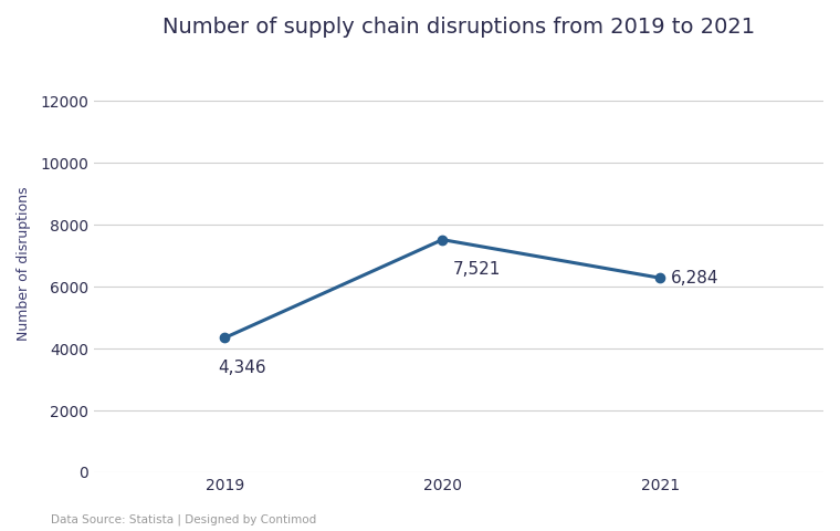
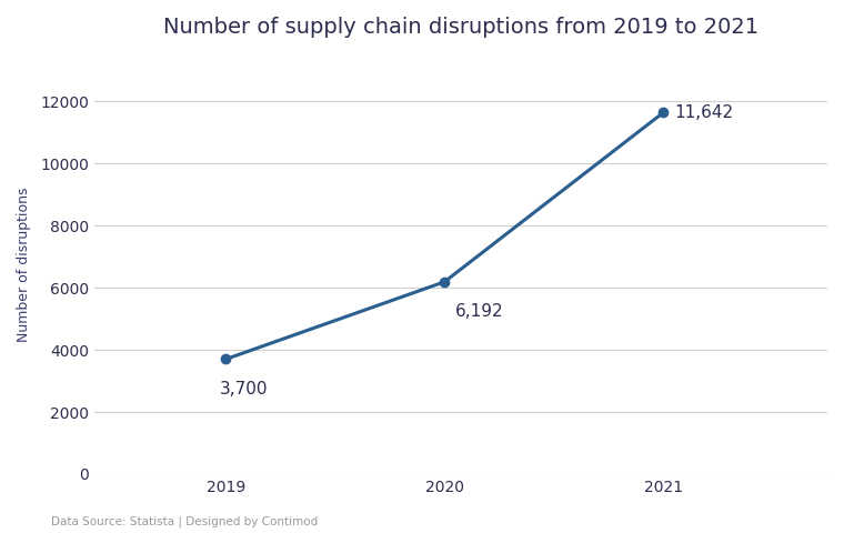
2019: 4,346 -> 3,700
2020: 7,521 -> 6,192
2021: 6,284 -> 11,642
